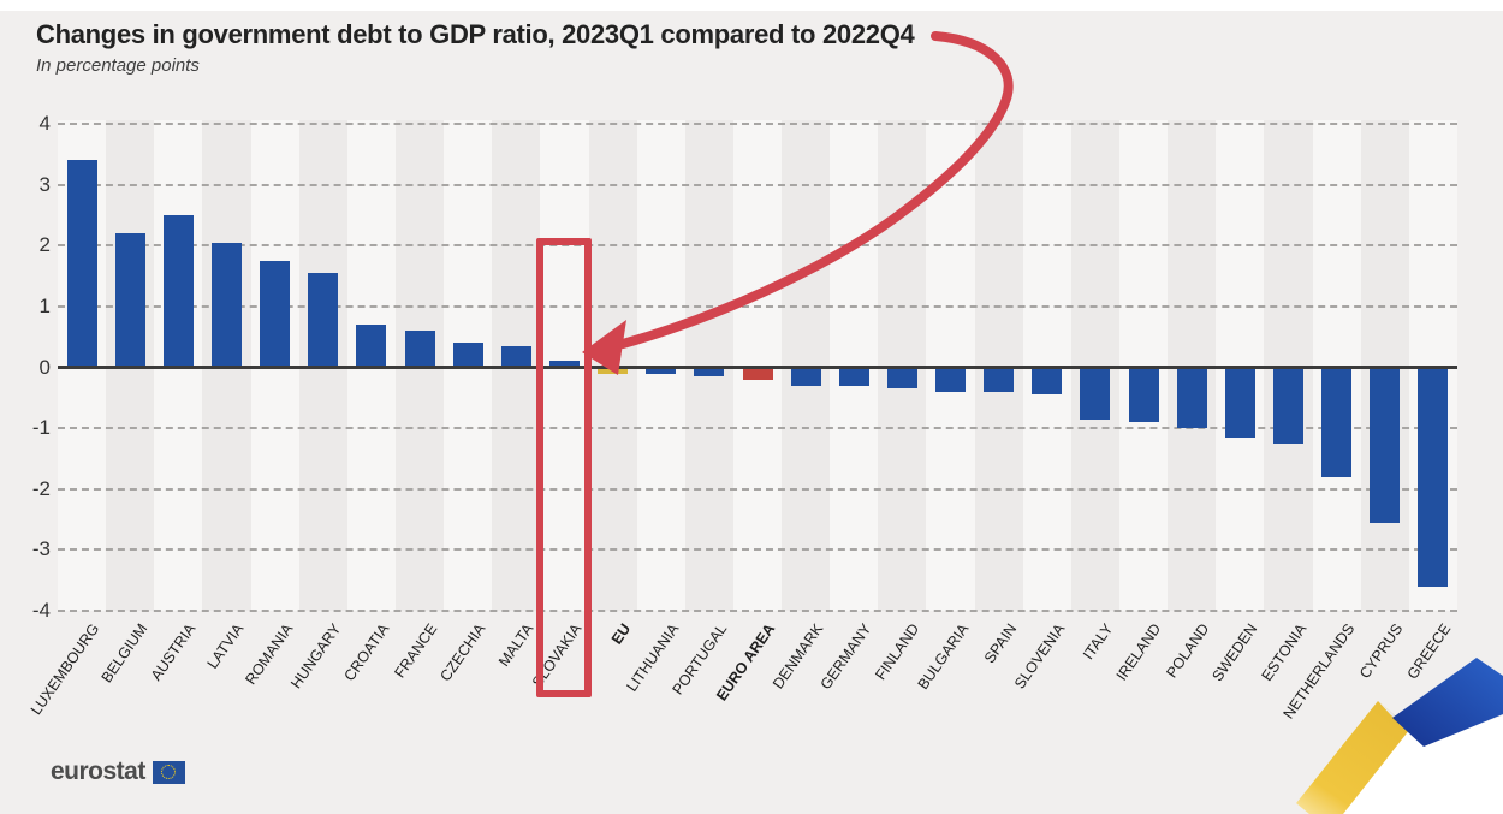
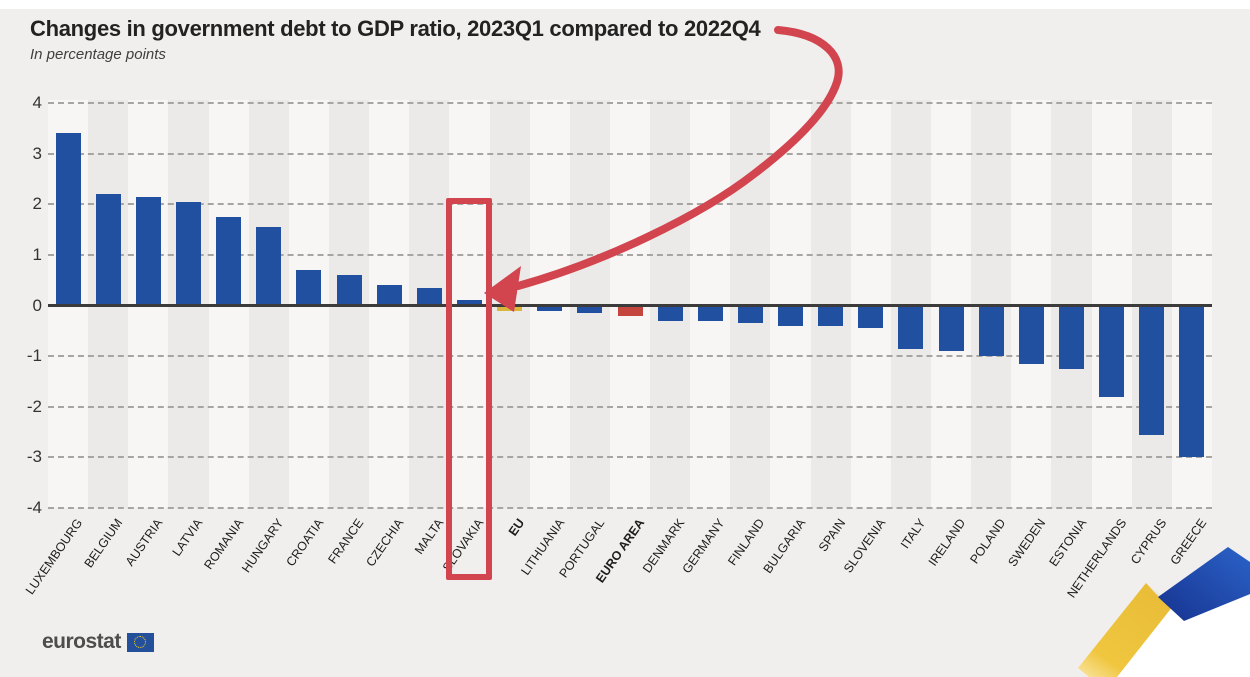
AUSTRIA: 2.5 -> 2.1
GREECE: -3.6 -> -3.0
